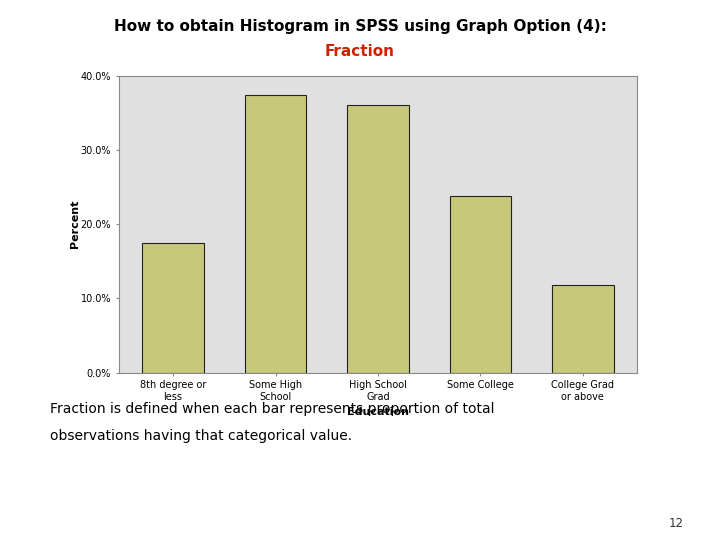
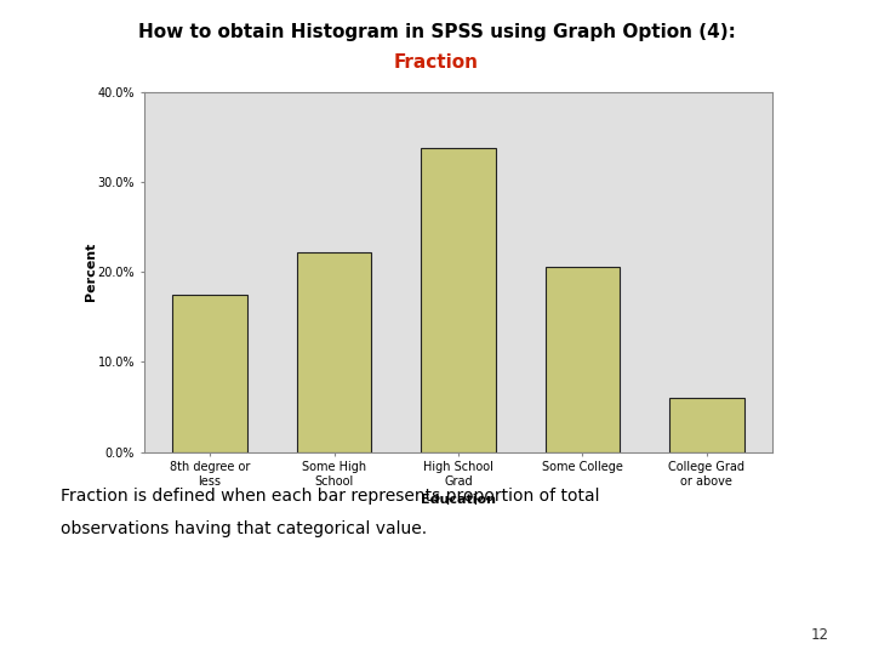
Some High School: 37.4% -> 22.2%
High School Grad: 36.0% -> 33.8%
Some College: 23.8% -> 20.5%
College Grad or above: 11.8% -> 6.0%
